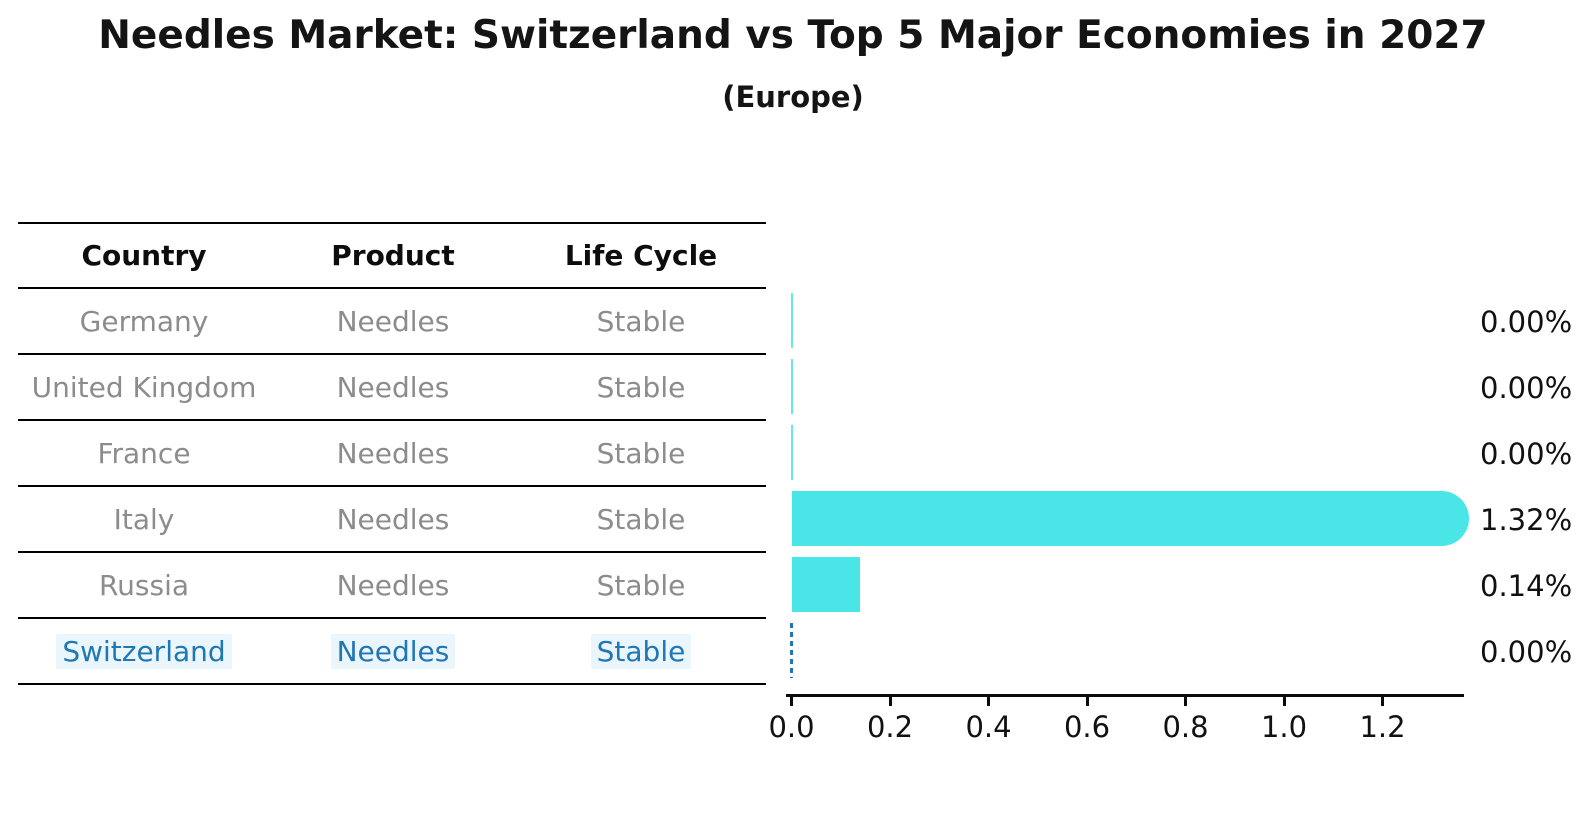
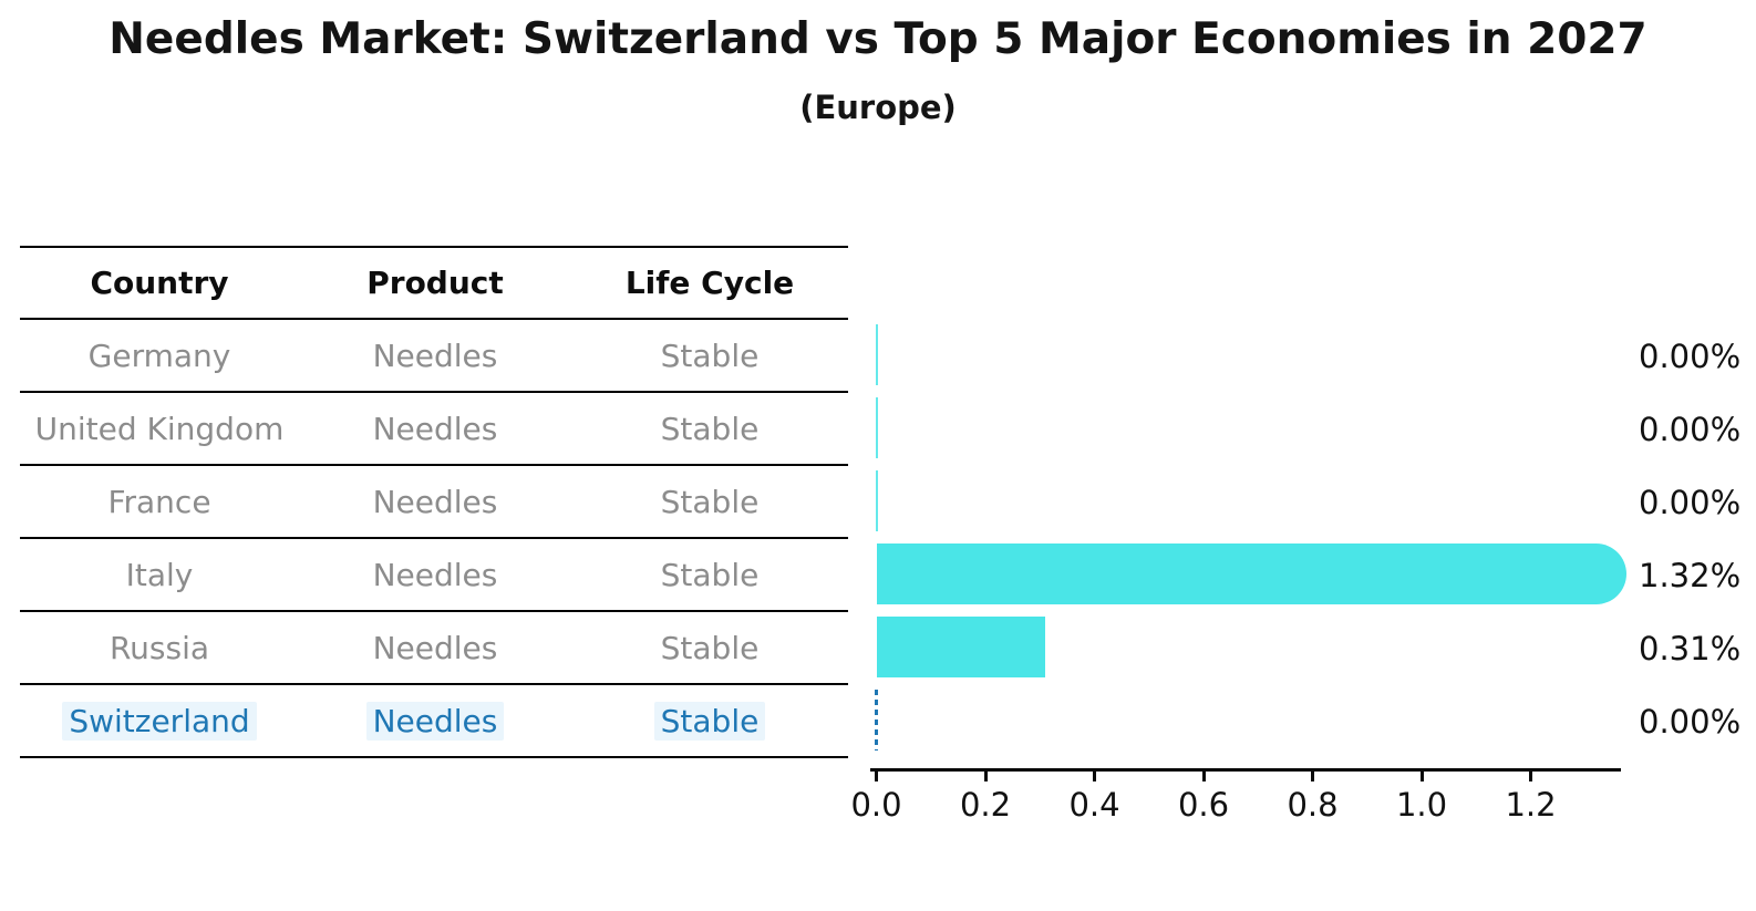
Russia: 0.14% -> 0.31%
